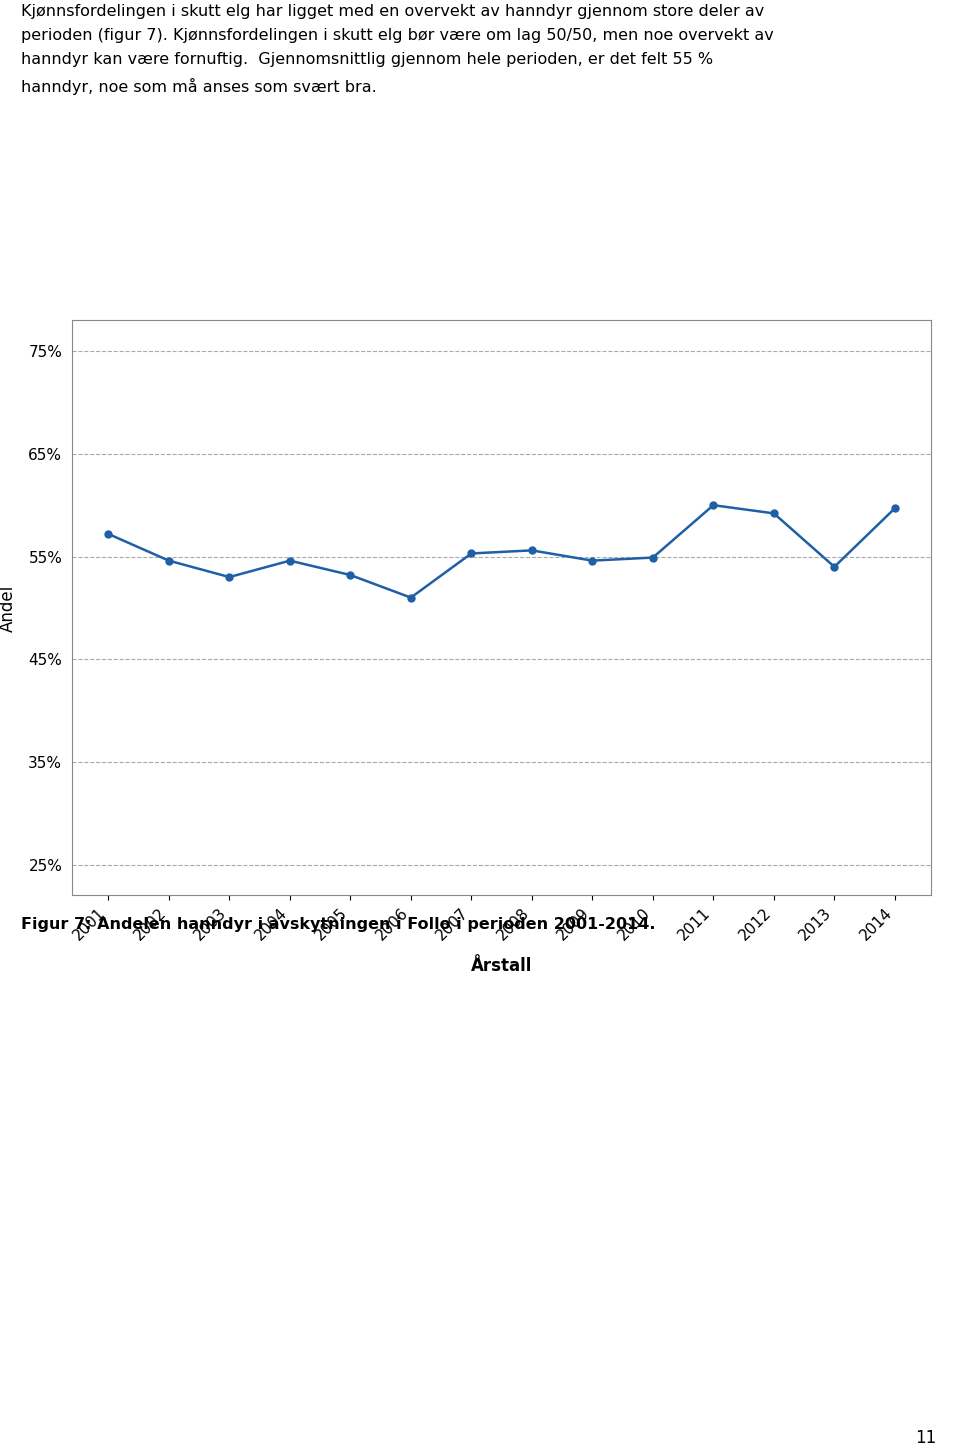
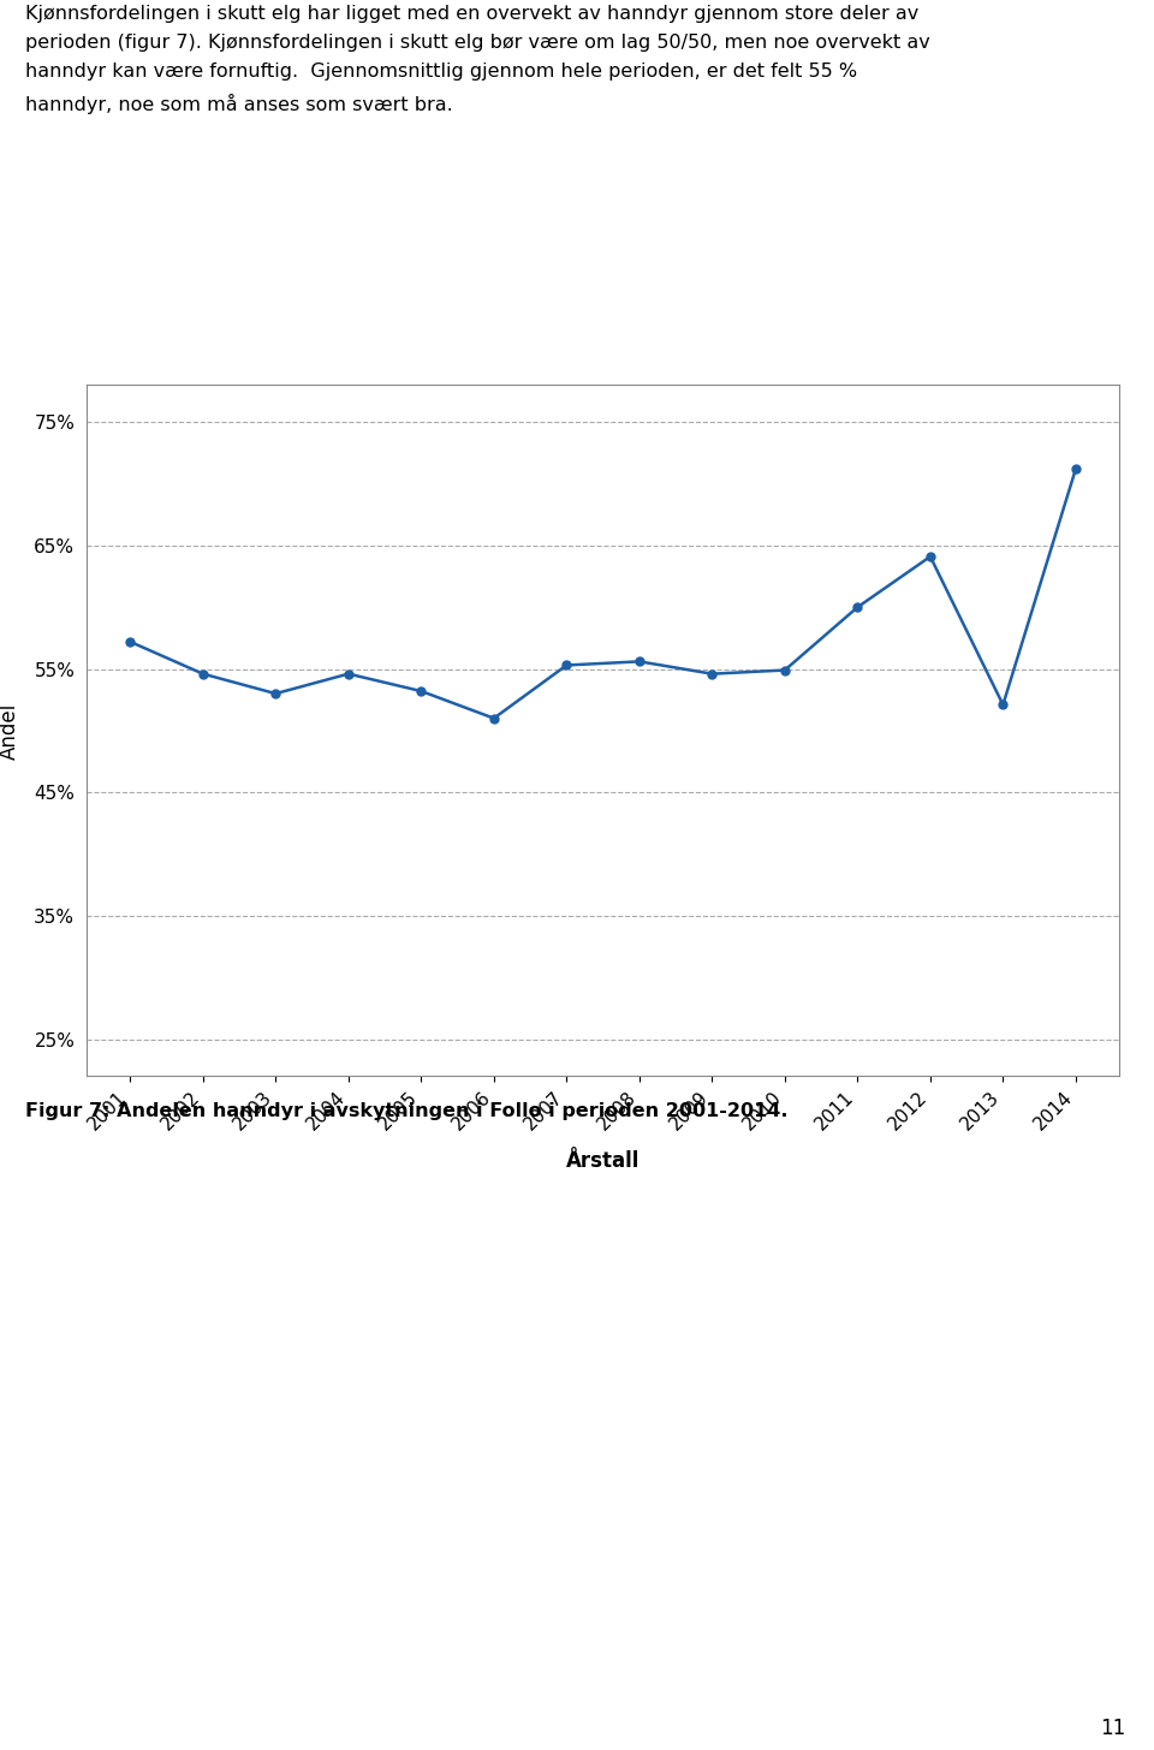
2012: 59.2% -> 64.1%
2013: 54.0% -> 52.1%
2014: 59.7% -> 71.2%
